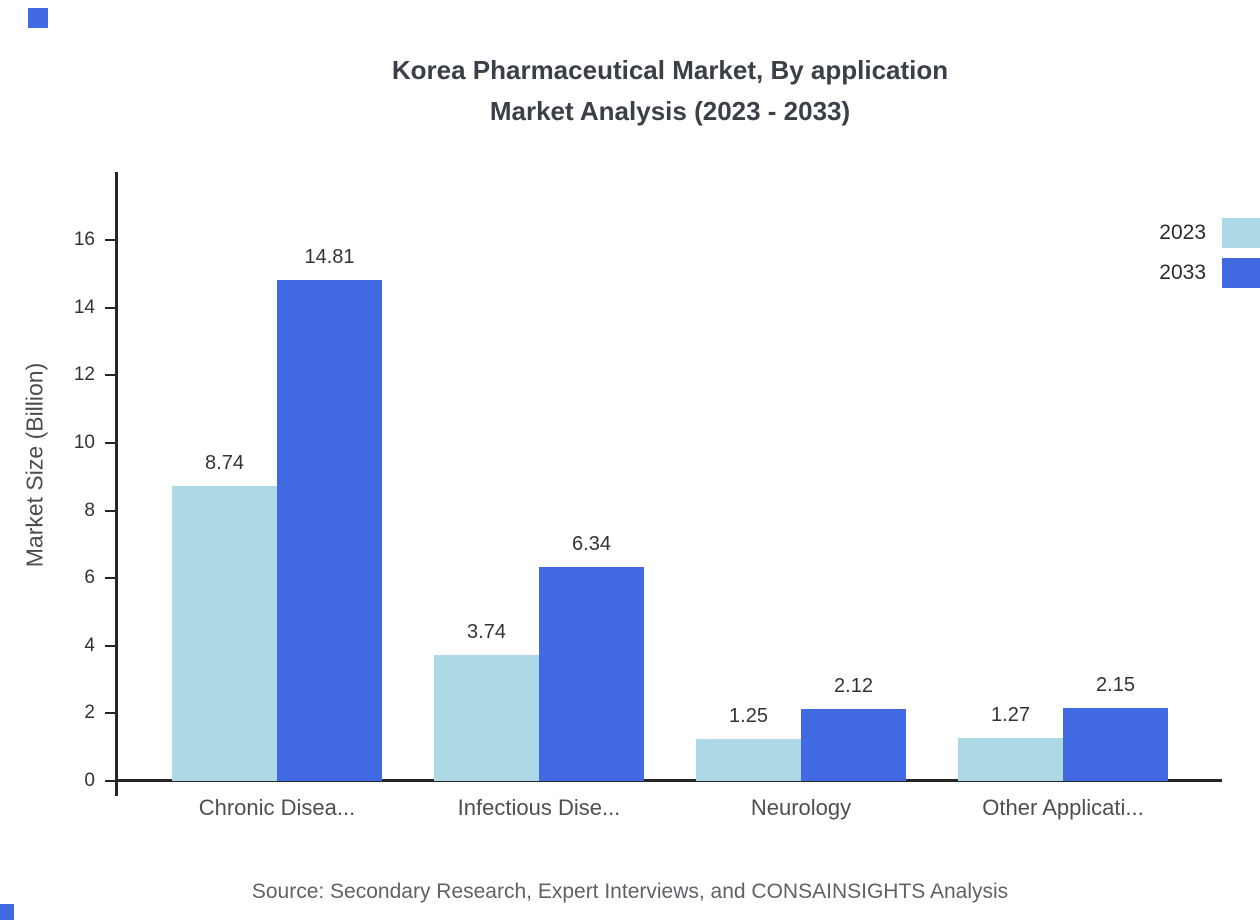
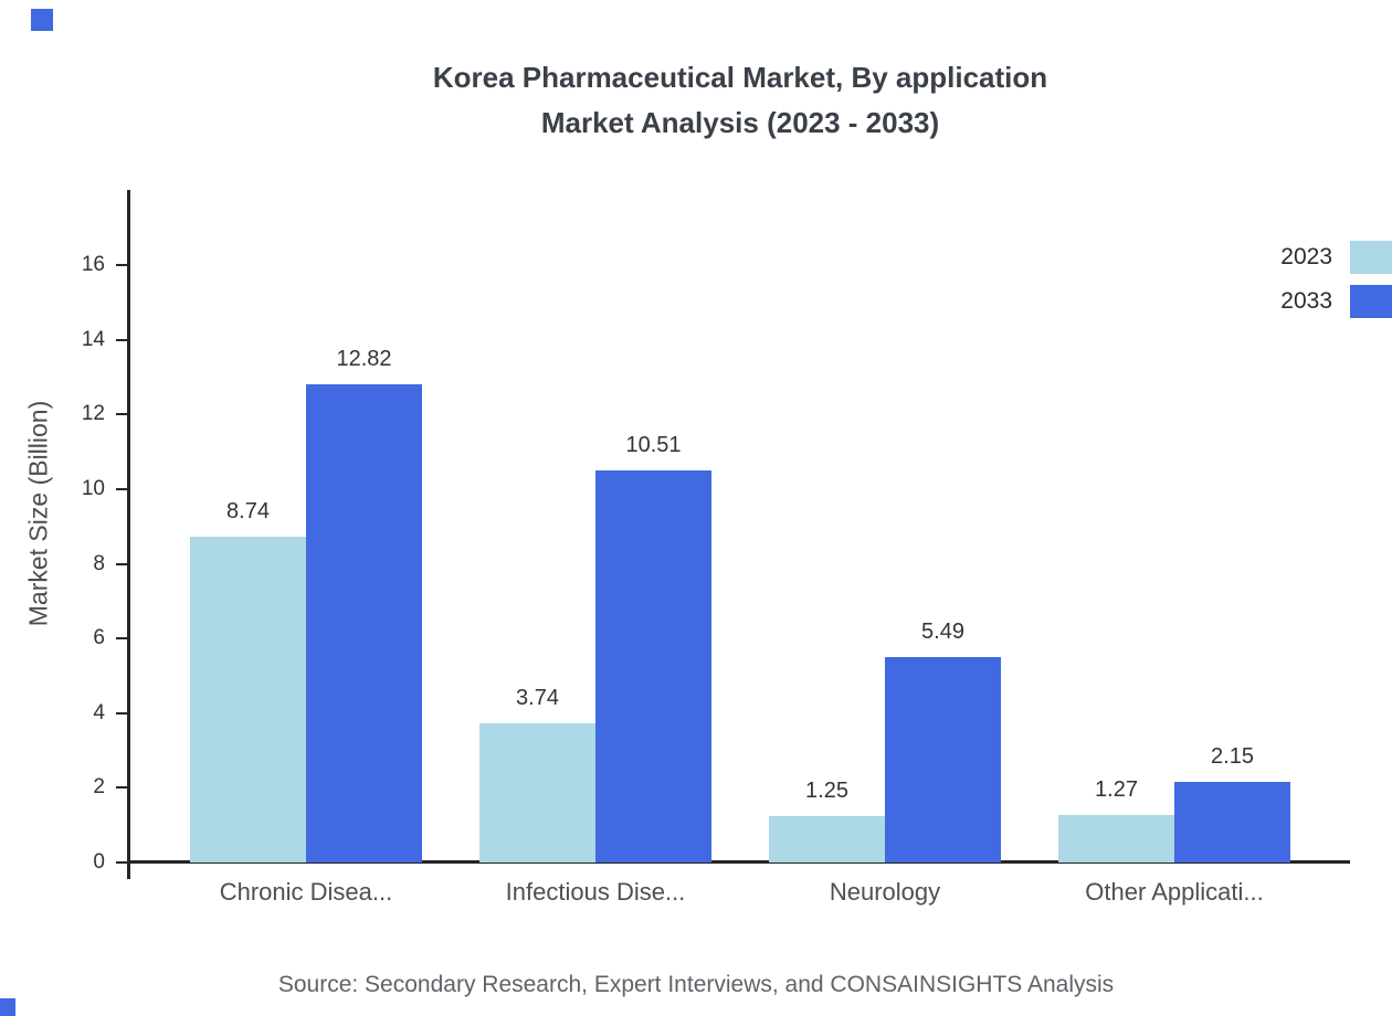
2033/Chronic Disea...: 14.81 -> 12.82
2033/Infectious Dise...: 6.34 -> 10.51
2033/Neurology: 2.12 -> 5.49
